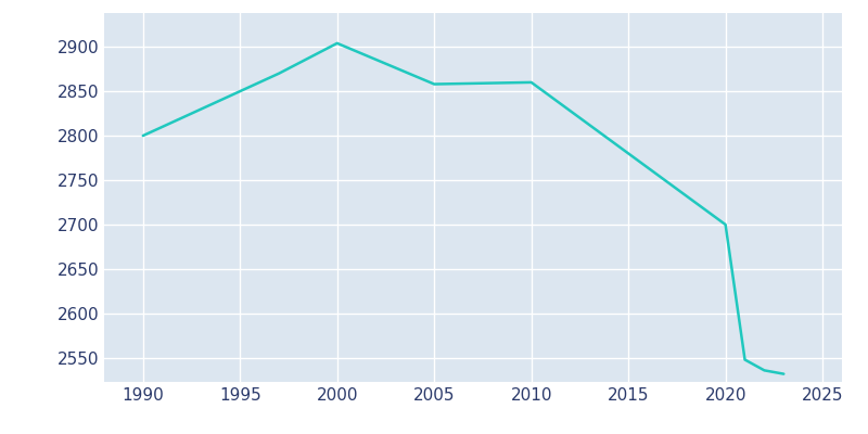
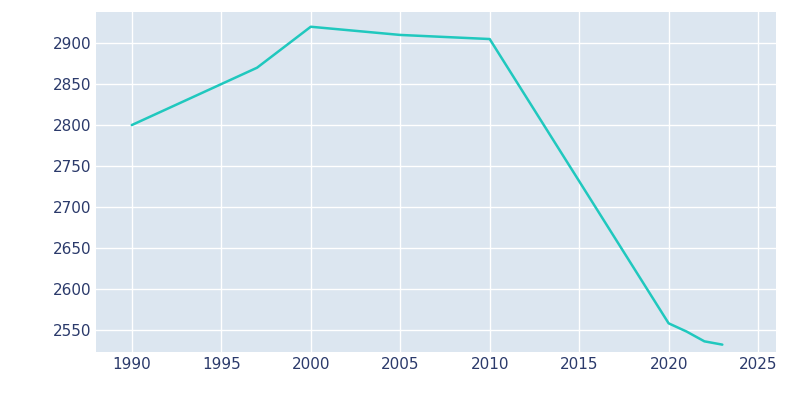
2000: 2904 -> 2920
2005: 2858 -> 2910
2010: 2860 -> 2905
2020: 2700 -> 2558
